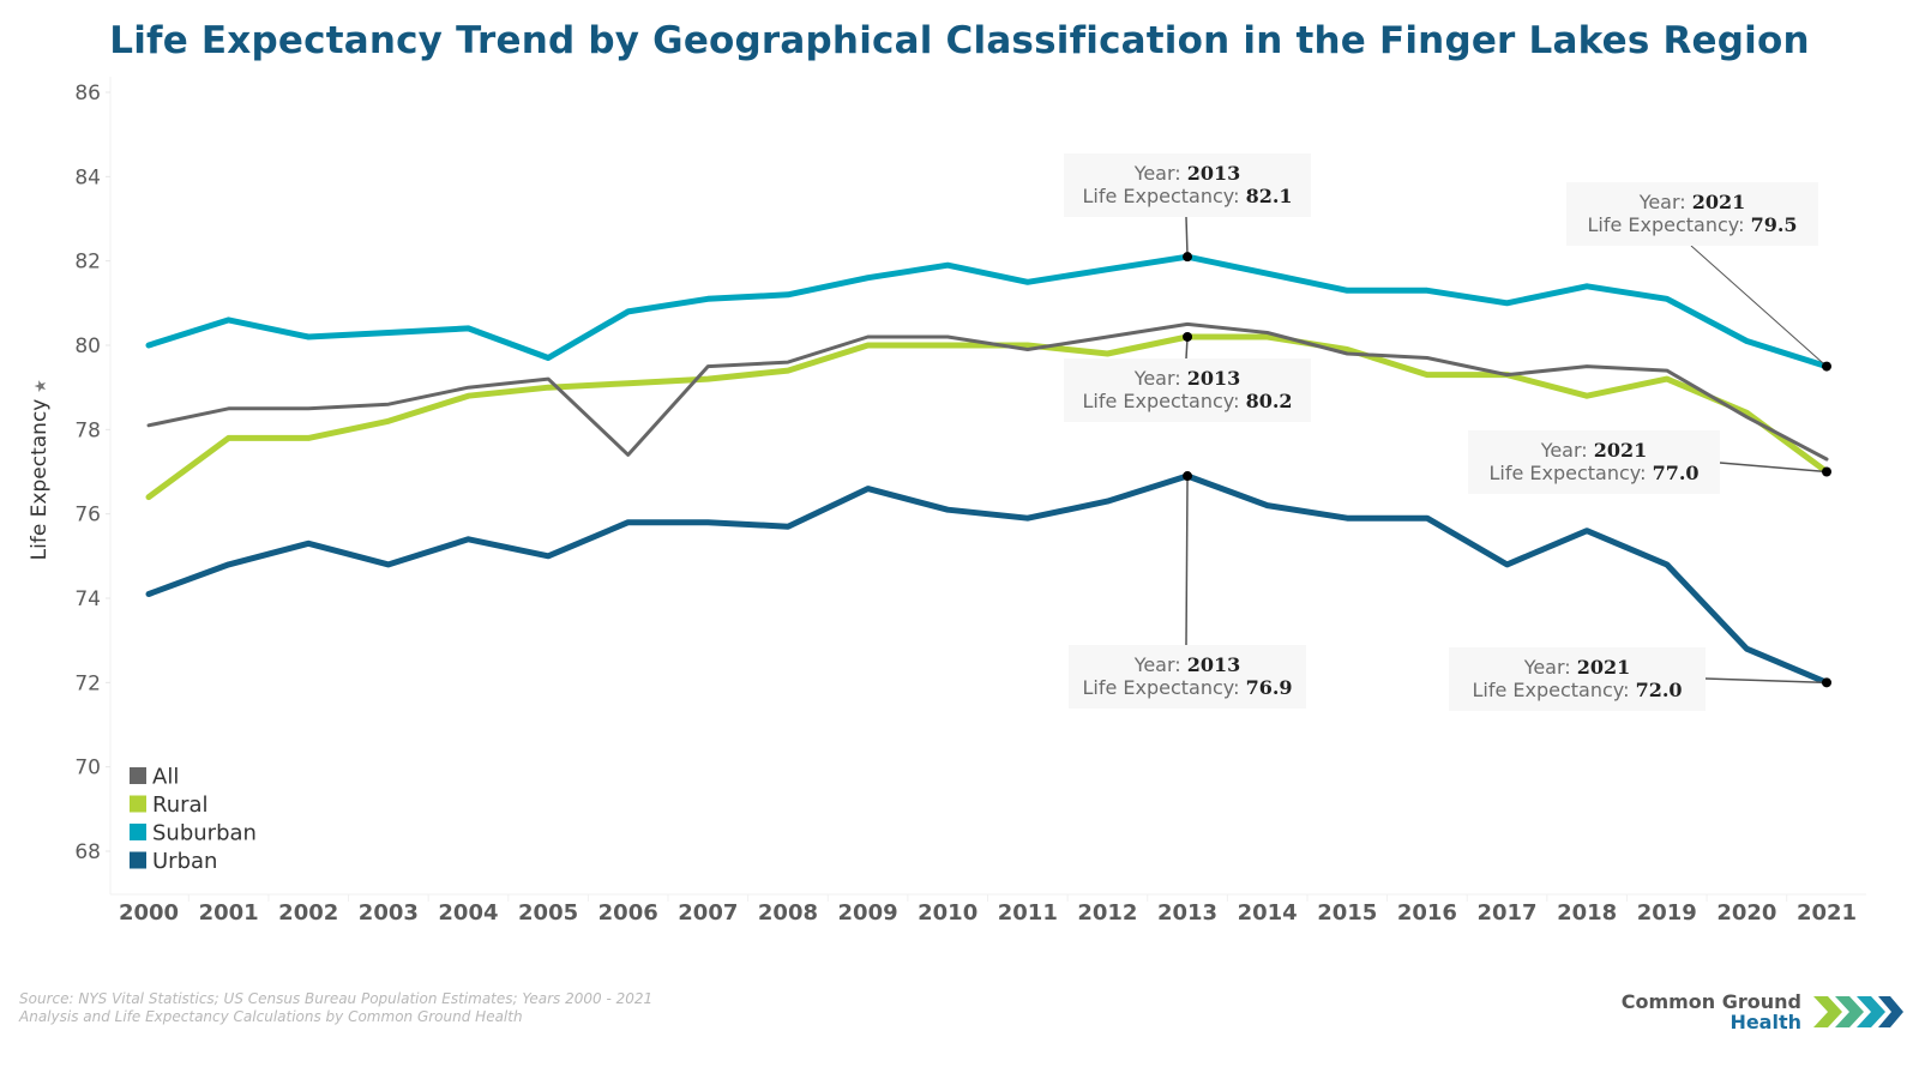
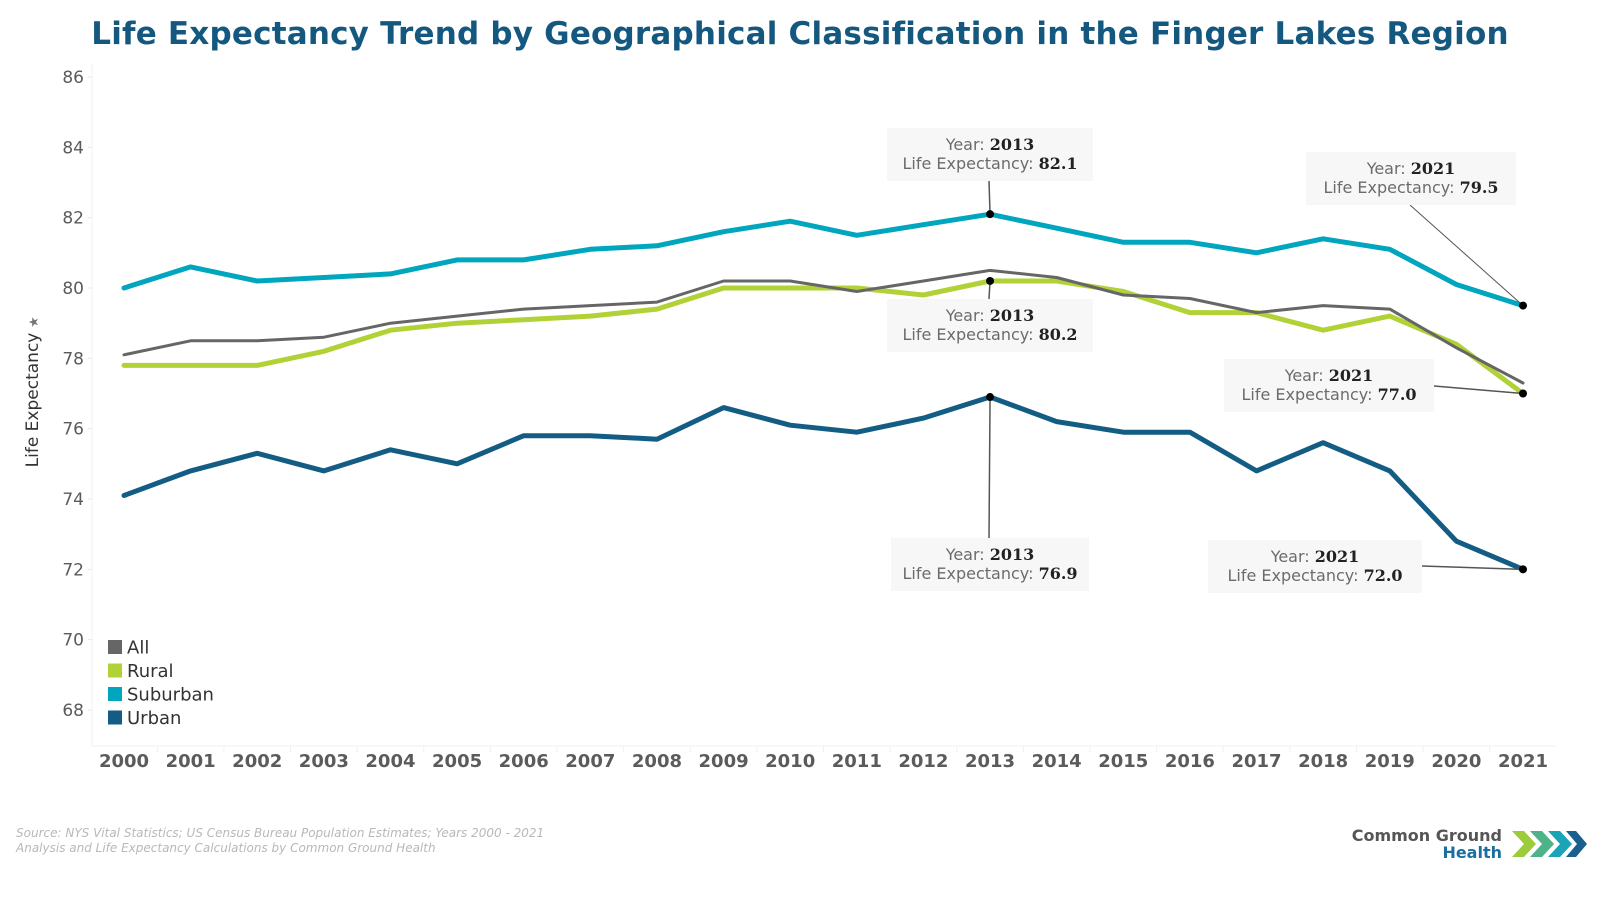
Rural/2000: 76.4 -> 77.8
Suburban/2005: 79.7 -> 80.8
All/2006: 77.4 -> 79.4
